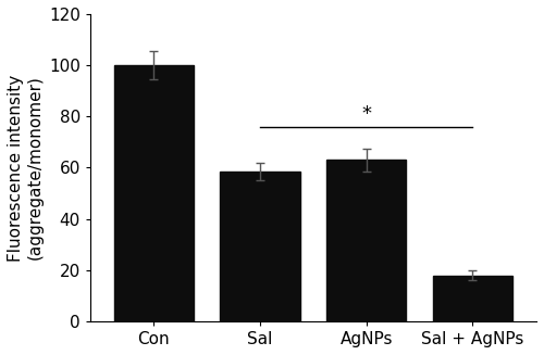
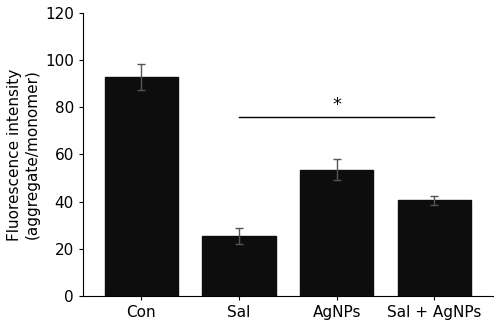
Con: 100.0 -> 93.0
Sal: 58.5 -> 25.5
AgNPs: 63.0 -> 53.5
Sal + AgNPs: 18.0 -> 40.5
